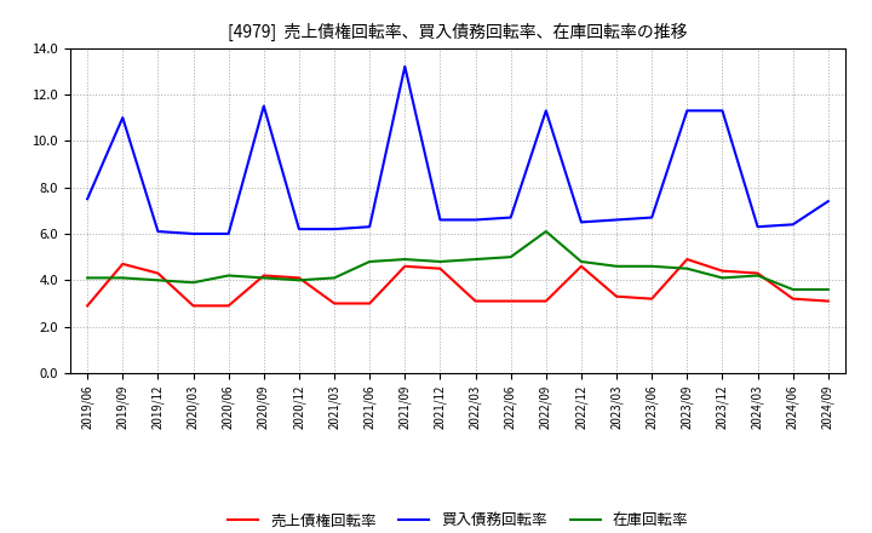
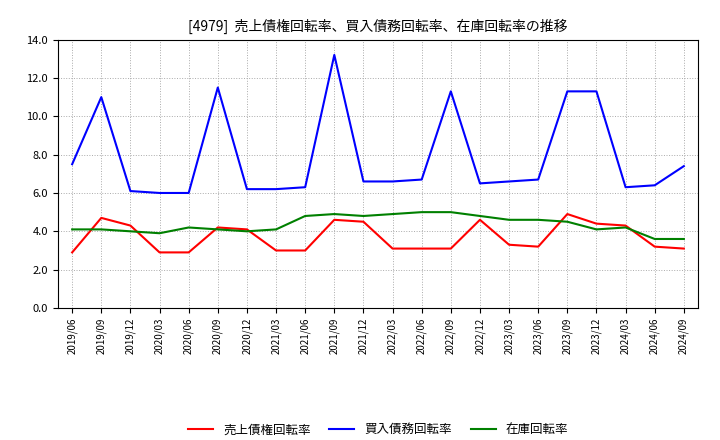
在庫回転率/2022/09: 6.1 -> 5.0
